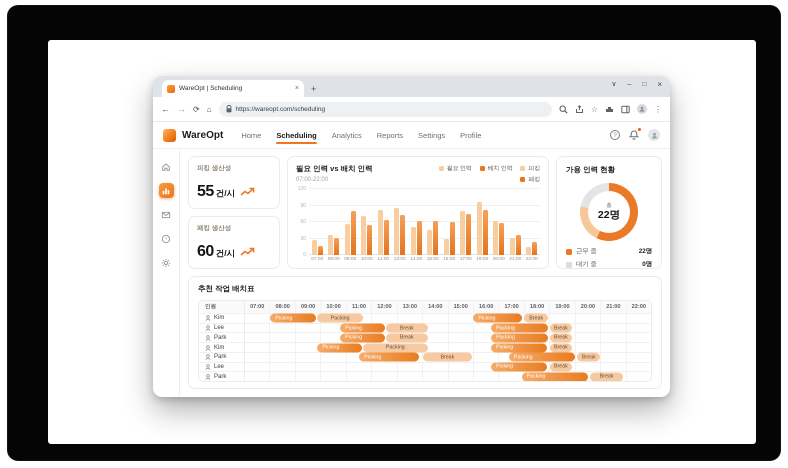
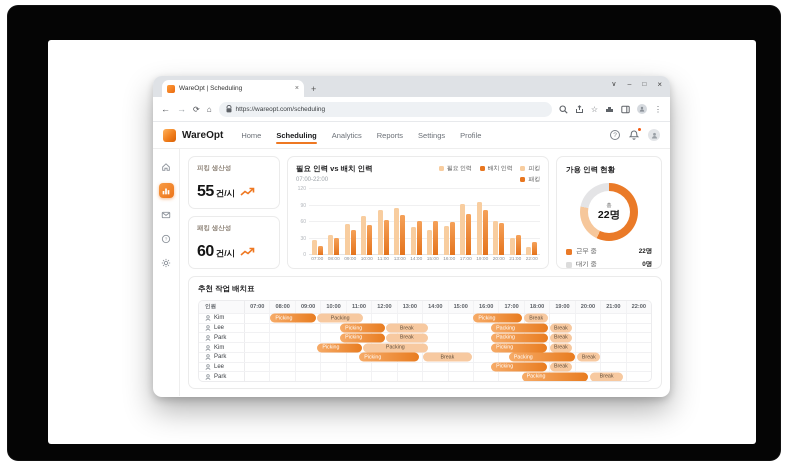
배치 인력/09:00: 80 -> 50
필요 인력/16:00: 30 -> 50
필요 인력/17:00: 80 -> 90
